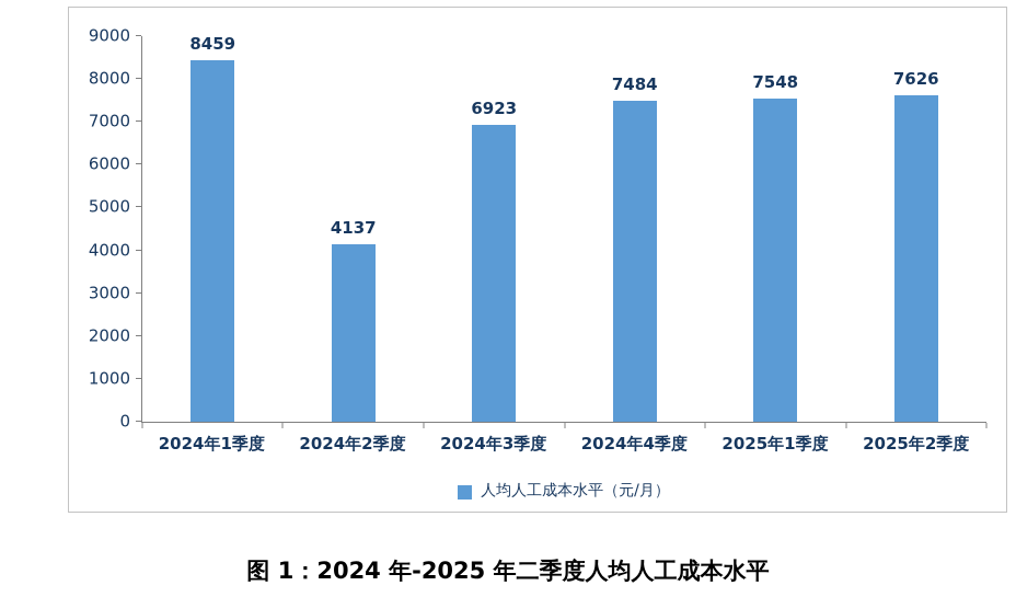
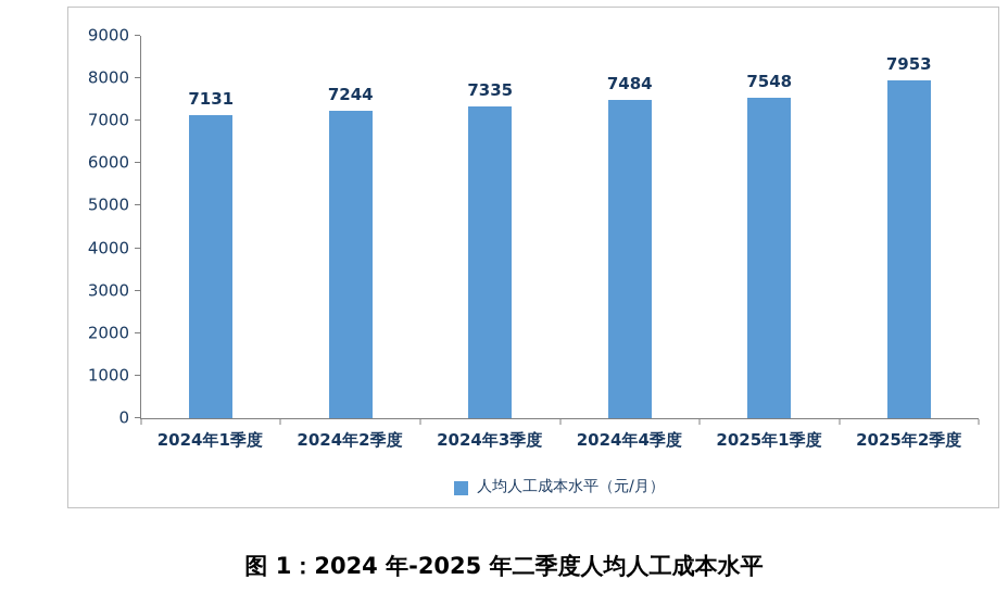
2024年1季度: 8459 -> 7131
2024年2季度: 4137 -> 7244
2024年3季度: 6923 -> 7335
2025年2季度: 7626 -> 7953
